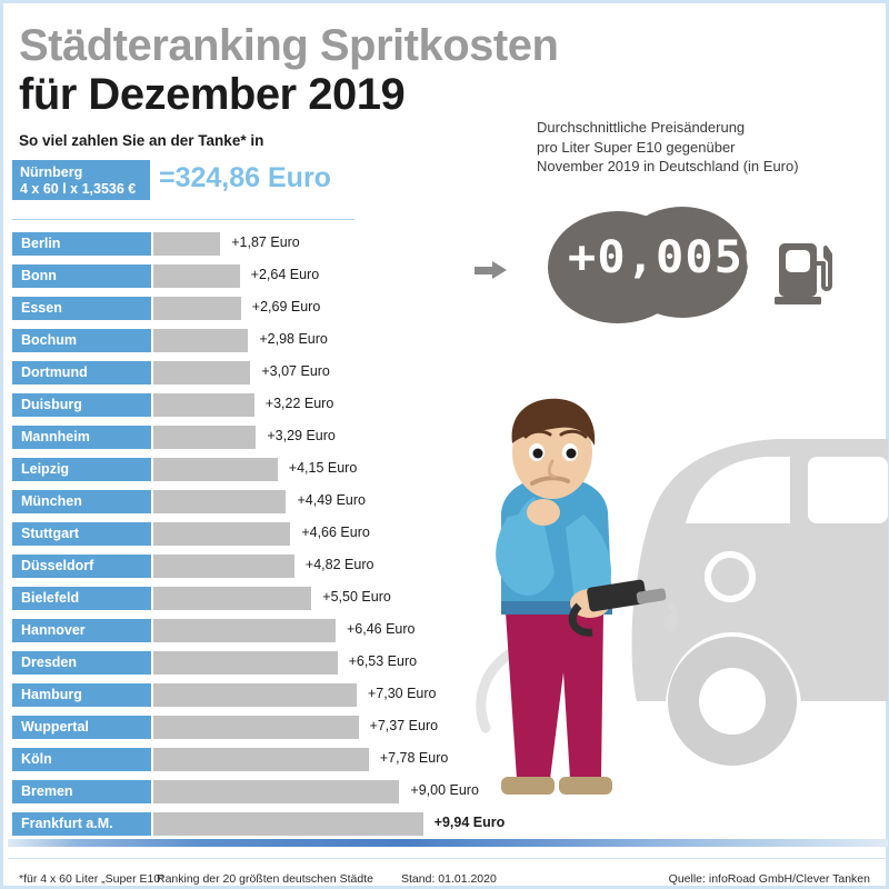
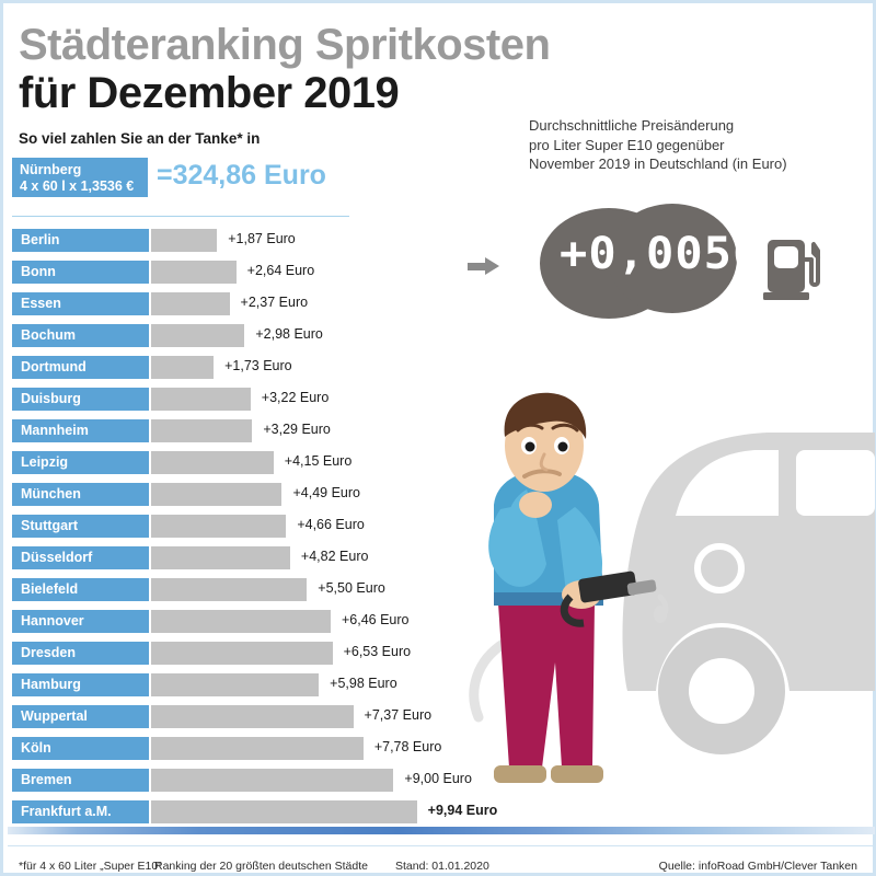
Essen: +2,69 -> +2,37
Dortmund: +3,07 -> +1,73
Hamburg: +7,30 -> +5,98
